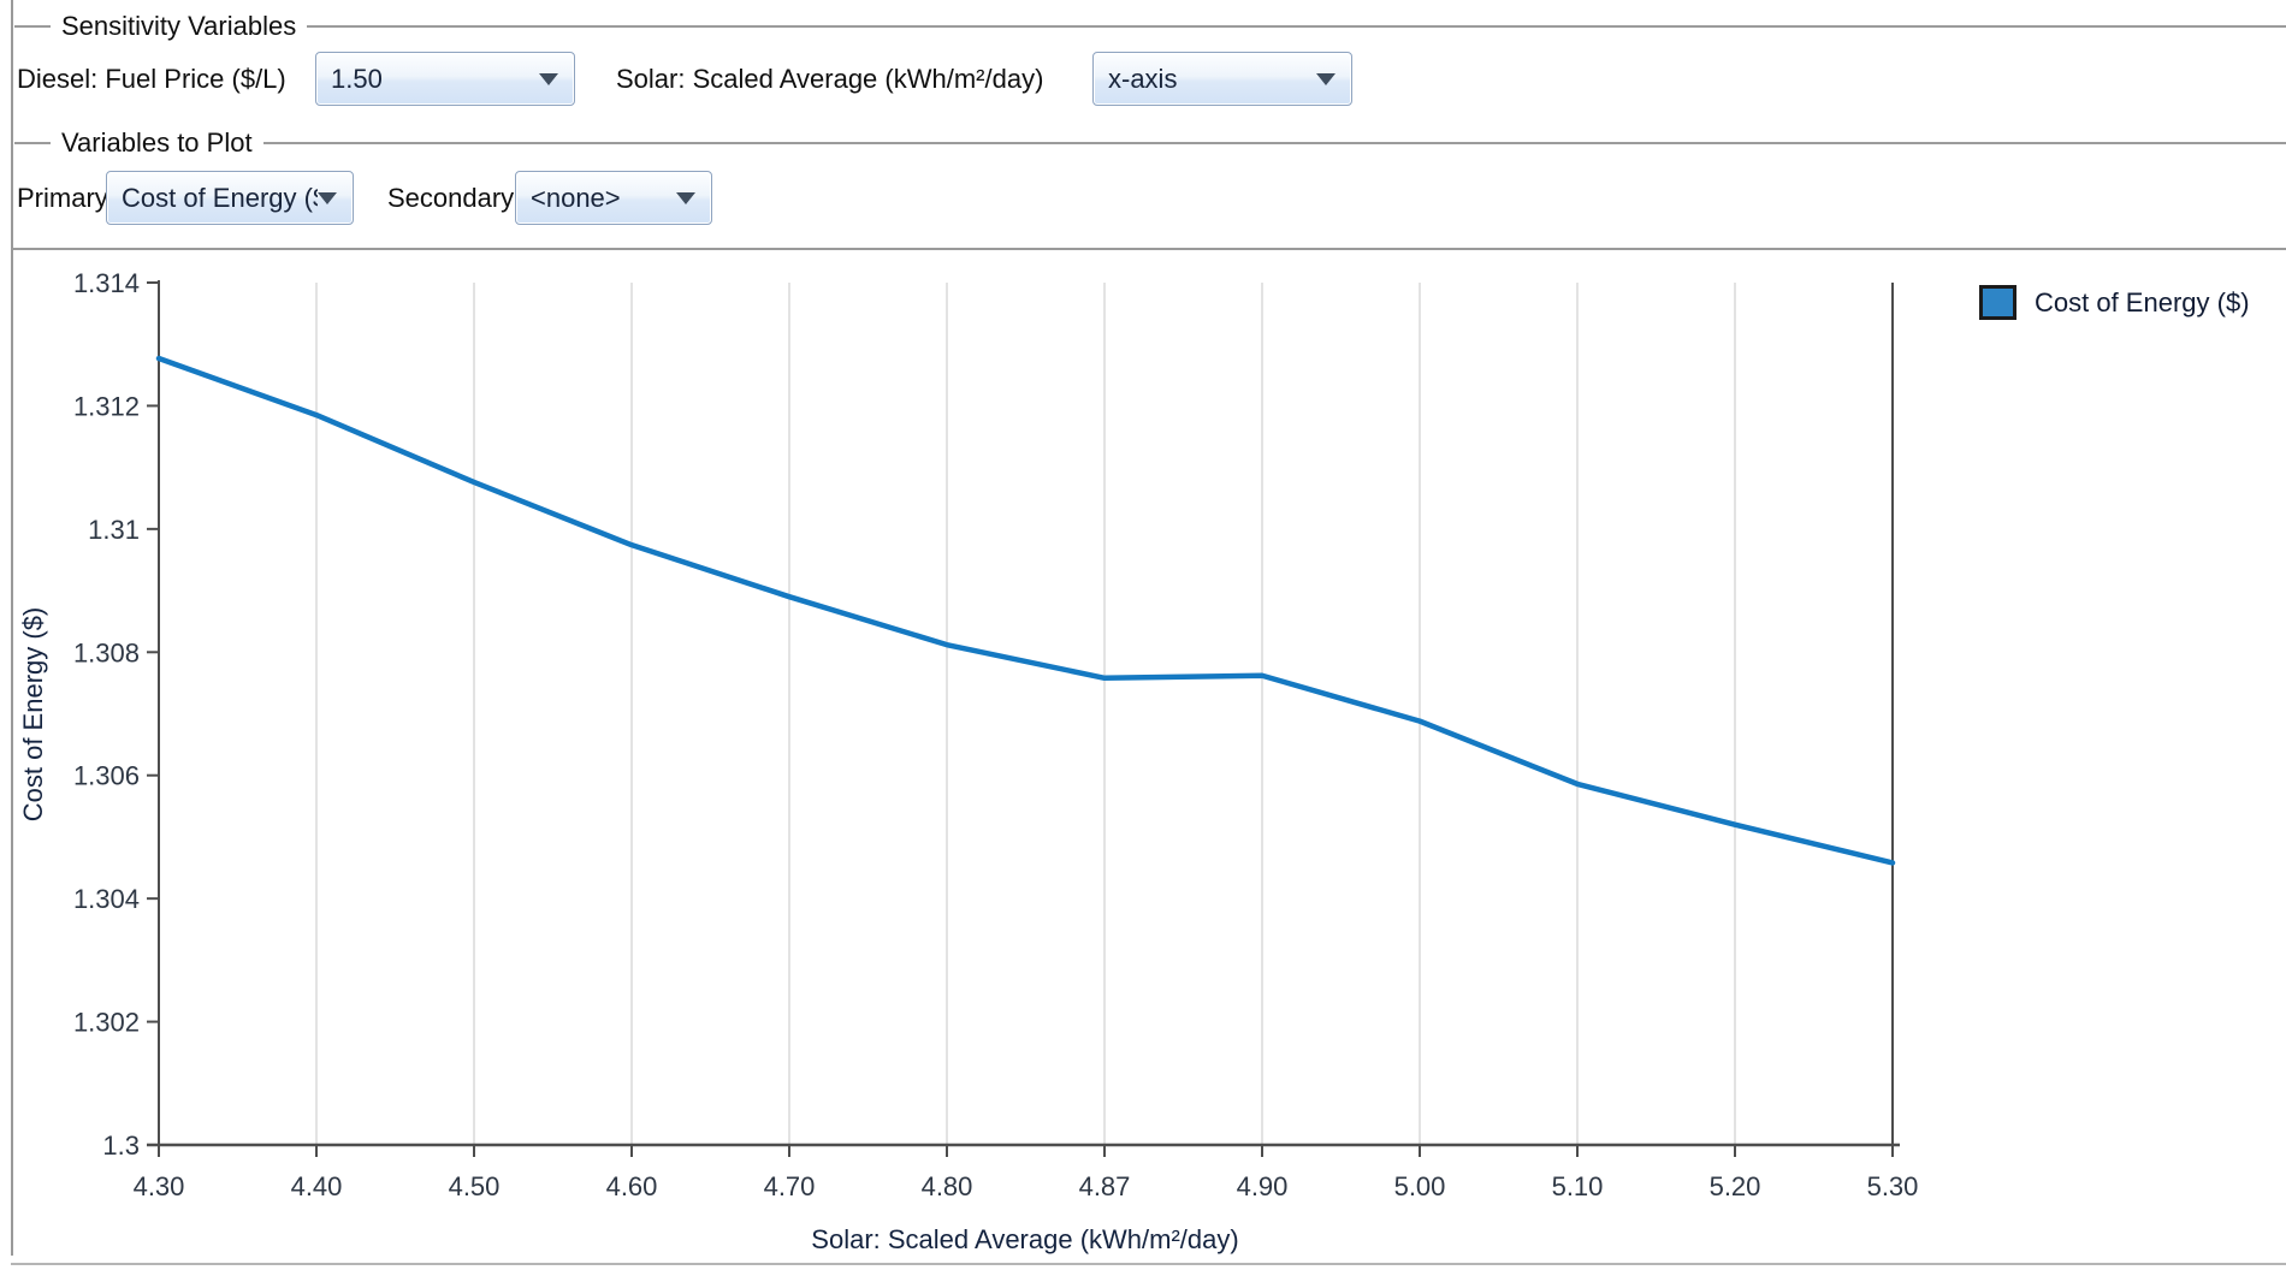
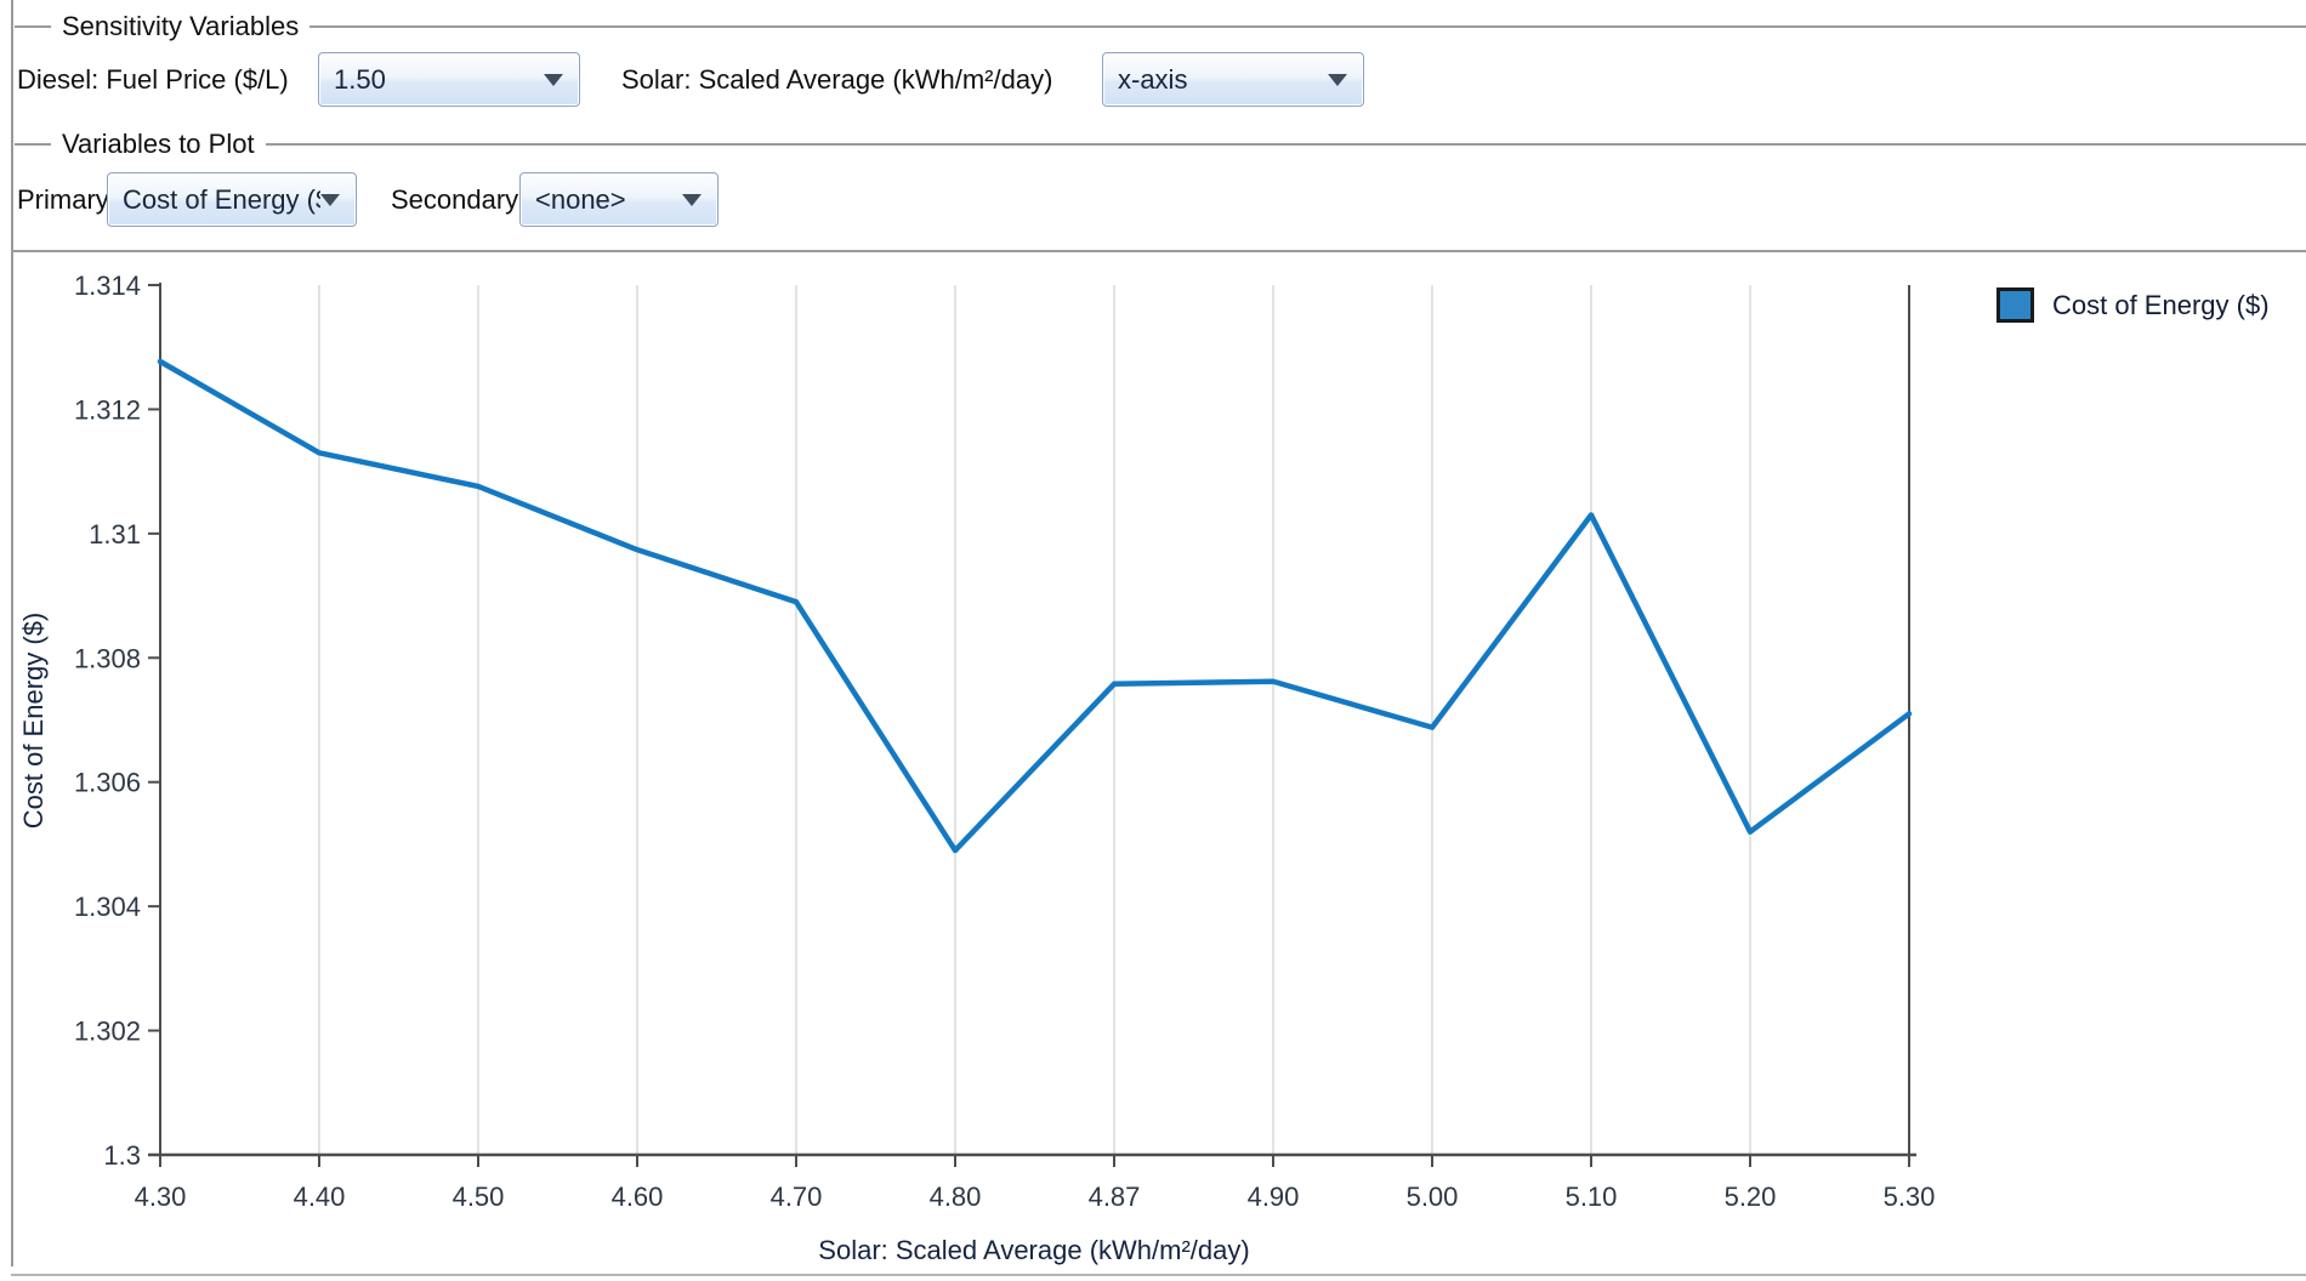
4.40: 1.3118 -> 1.3113
4.80: 1.3081 -> 1.3049
5.10: 1.3059 -> 1.3103
5.30: 1.3046 -> 1.3071
